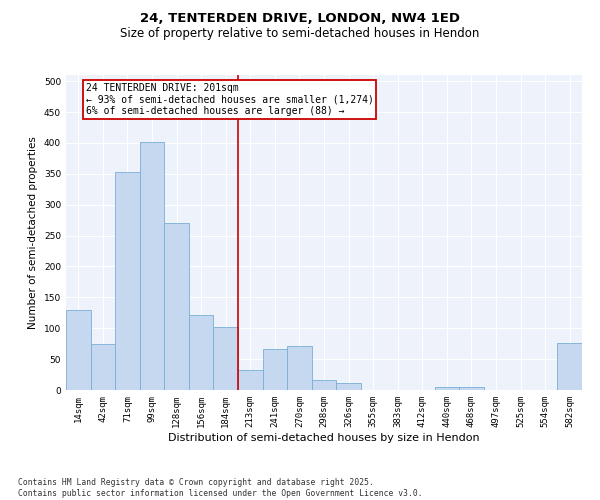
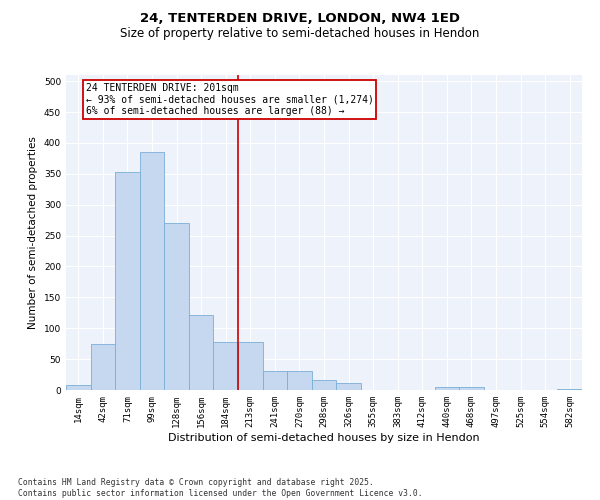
14sqm: 130 -> 8
99sqm: 402 -> 385
184sqm: 102 -> 78
213sqm: 32 -> 78
241sqm: 66 -> 30
270sqm: 72 -> 30
582sqm: 76 -> 2
